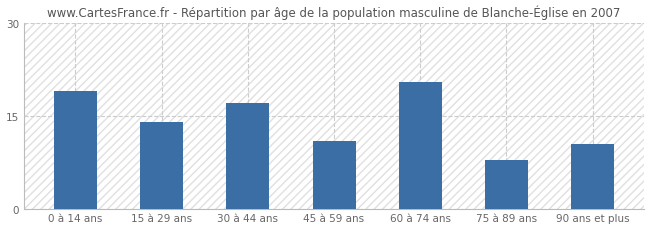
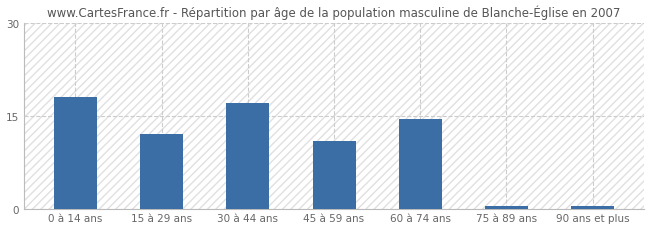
0 à 14 ans: 19.0 -> 18.0
15 à 29 ans: 14.0 -> 12.0
60 à 74 ans: 20.4 -> 14.5
75 à 89 ans: 7.8 -> 0.4
90 ans et plus: 10.4 -> 0.4
